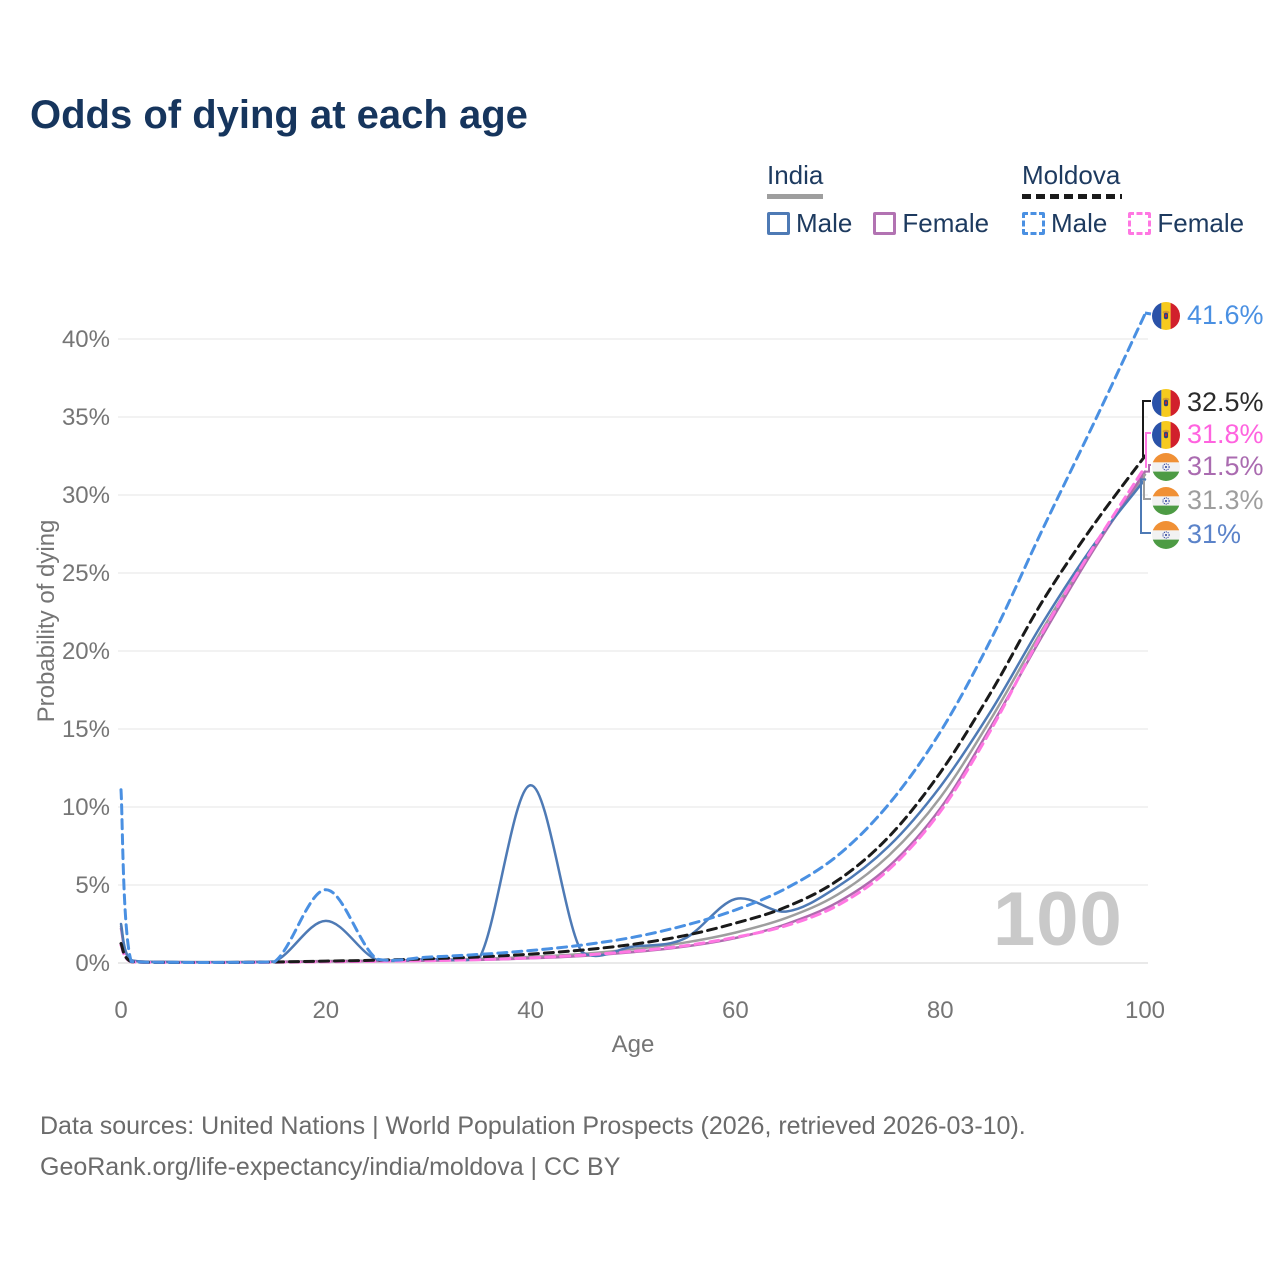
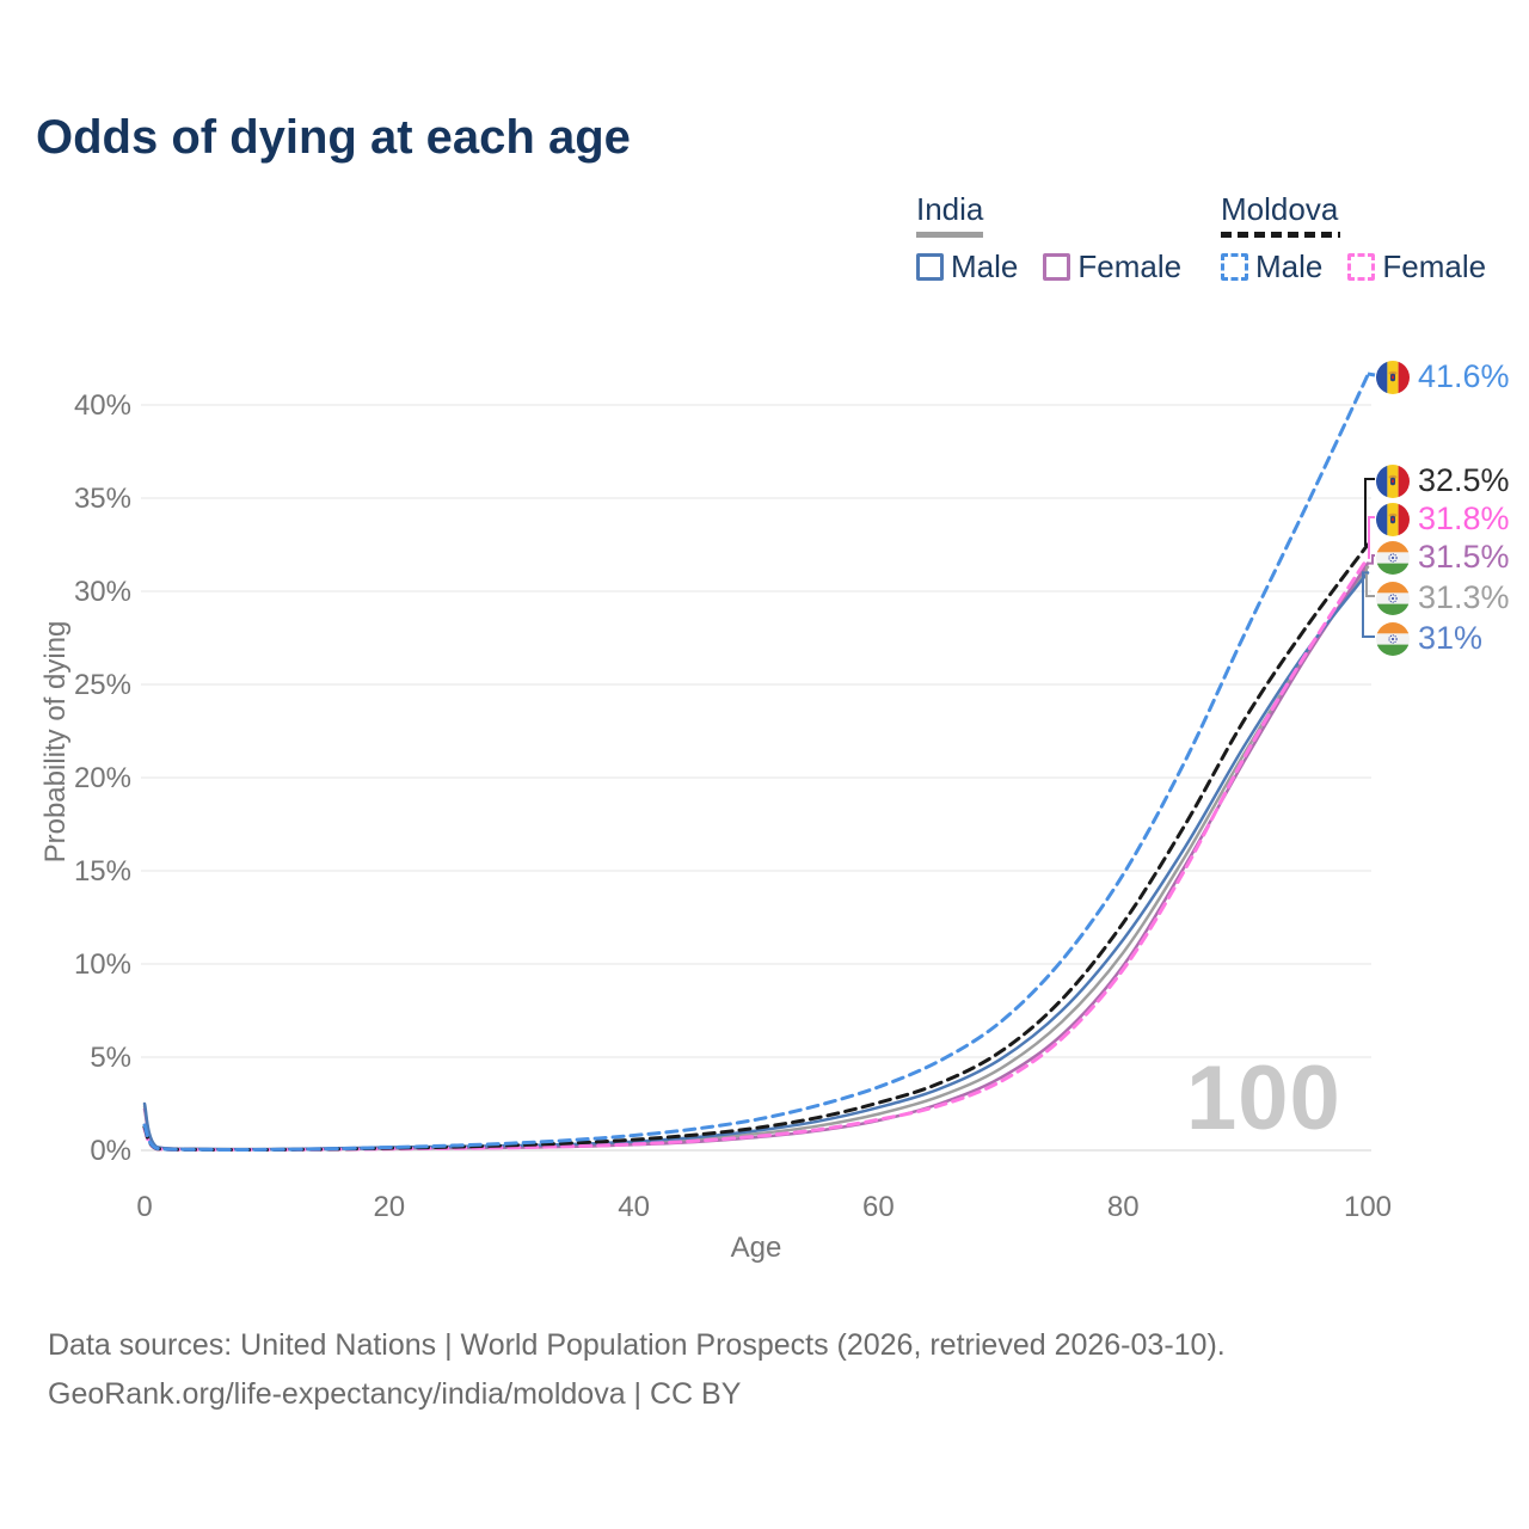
Moldova Male/0: 11.1% -> 1.4%
India Male/20: 2.7% -> 0.2%
Moldova Male/20: 4.7% -> 0.2%
India Male/40: 11.4% -> 0.5%
India Male/60: 4.1% -> 2.3%
